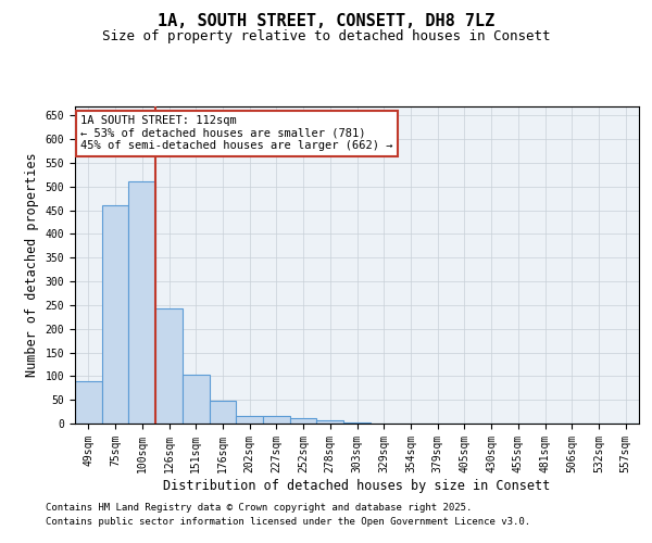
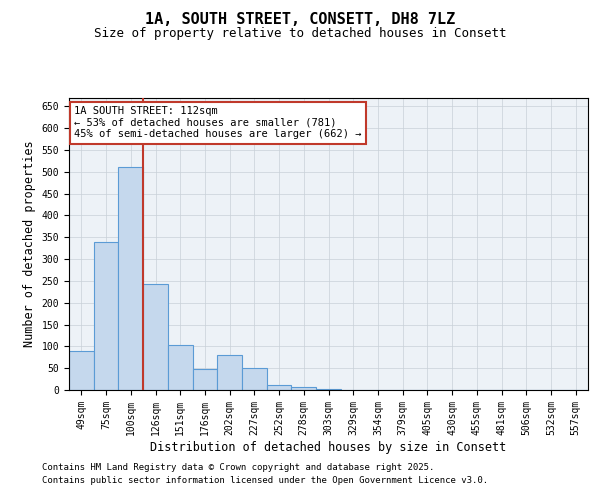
75sqm: 460 -> 340
202sqm: 17 -> 80
227sqm: 17 -> 50
